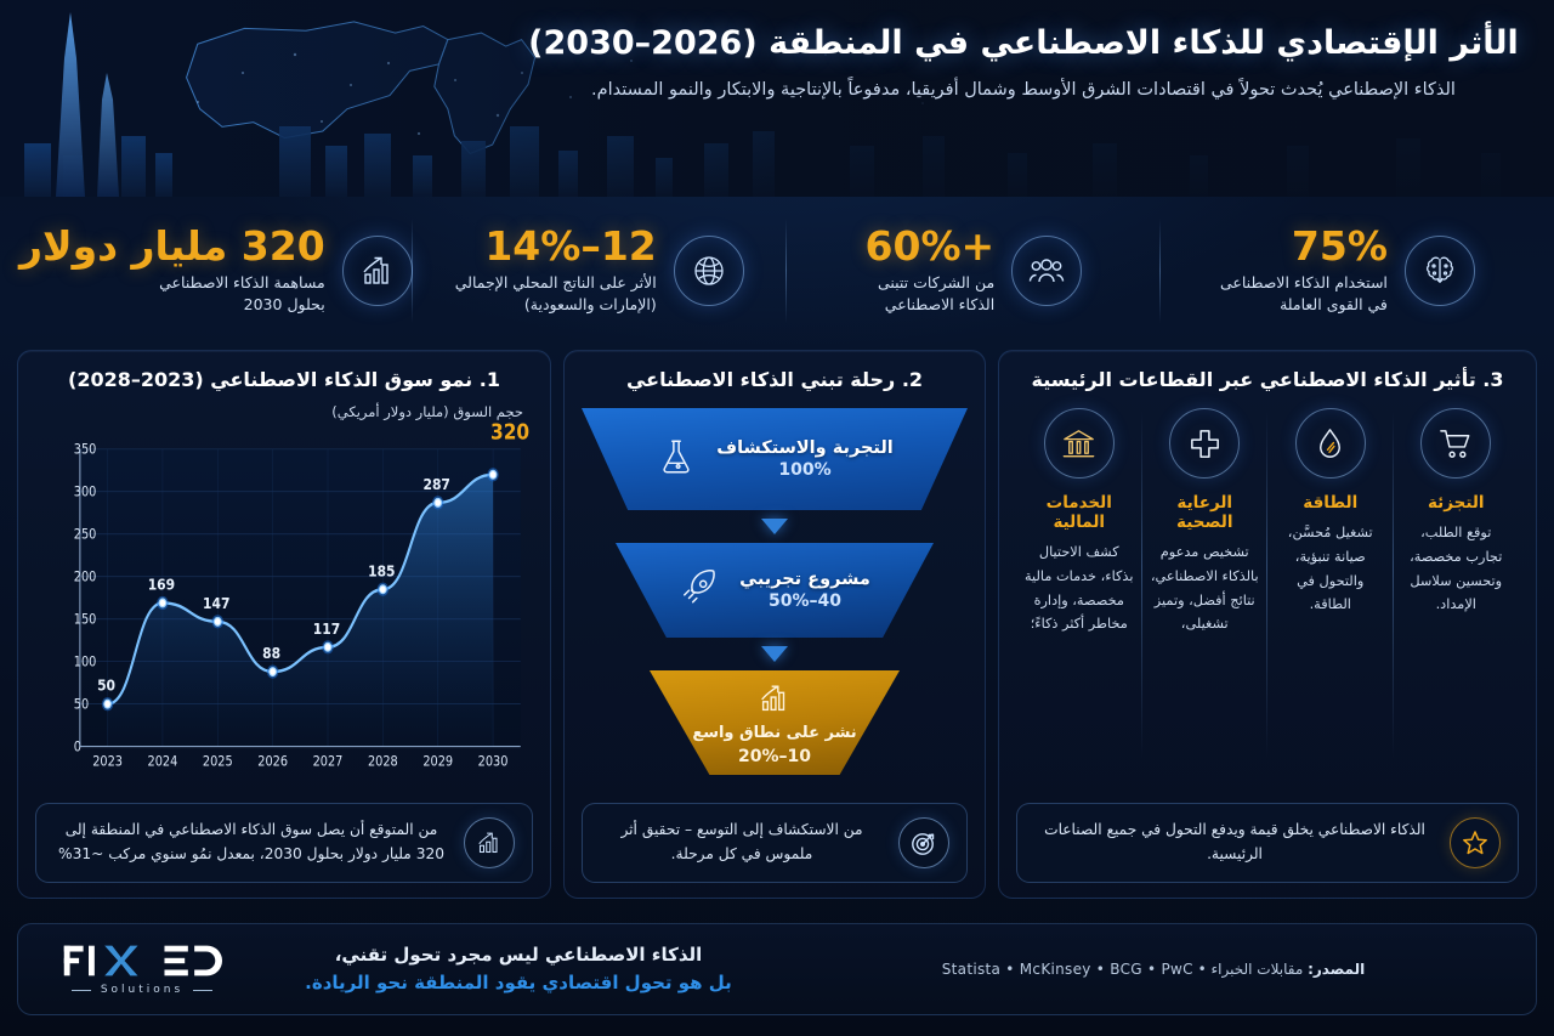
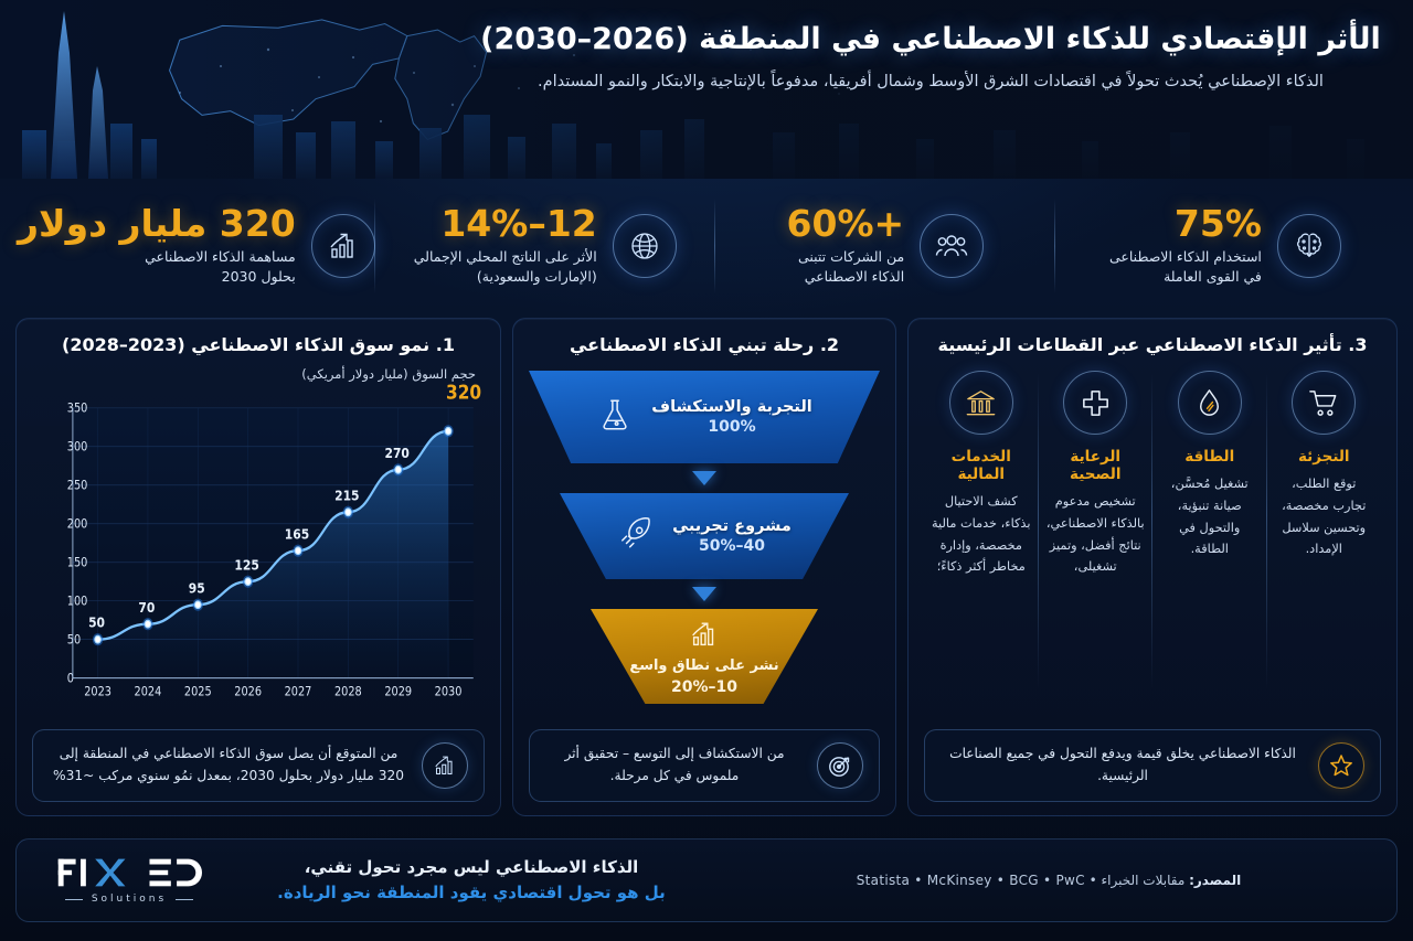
2024: 169 -> 70
2025: 147 -> 95
2026: 88 -> 125
2027: 117 -> 165
2028: 185 -> 215
2029: 287 -> 270
